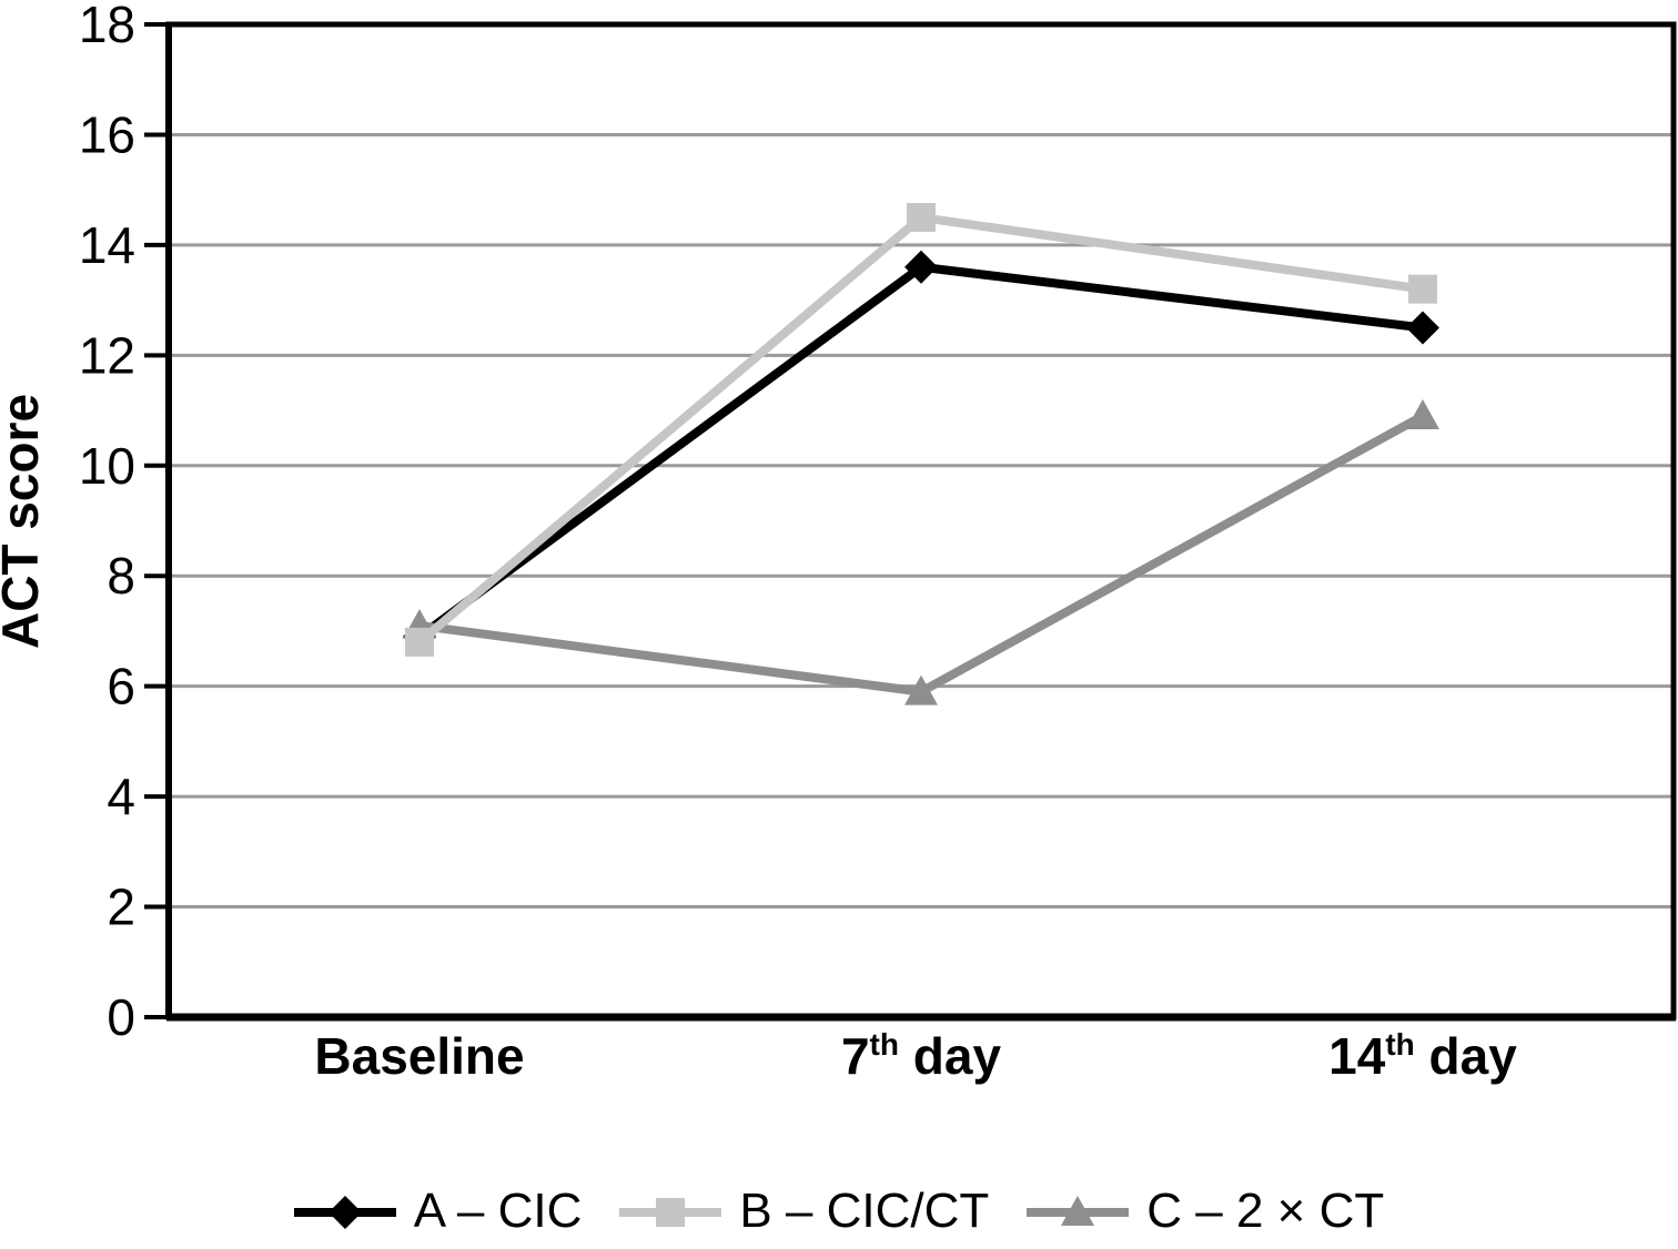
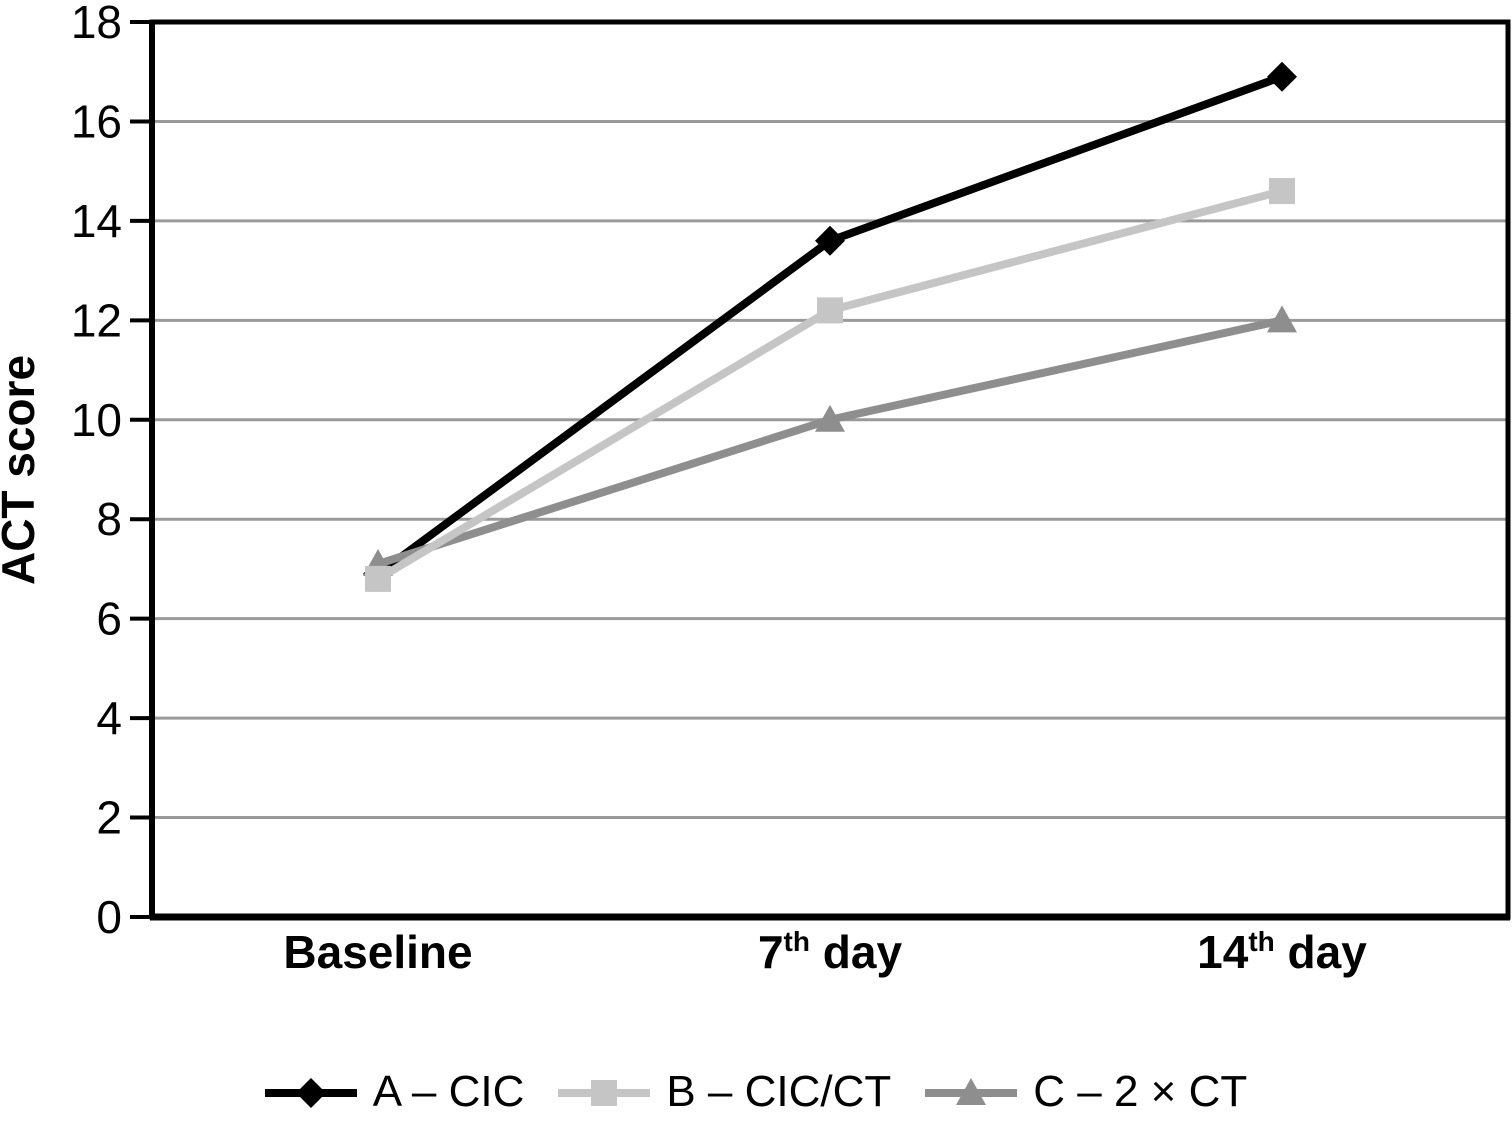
B – CIC/CT/7th day: 14.5 -> 12.2
C – 2 × CT/7th day: 5.9 -> 10.0
A – CIC/14th day: 12.5 -> 16.9
B – CIC/CT/14th day: 13.2 -> 14.6
C – 2 × CT/14th day: 10.9 -> 12.0
